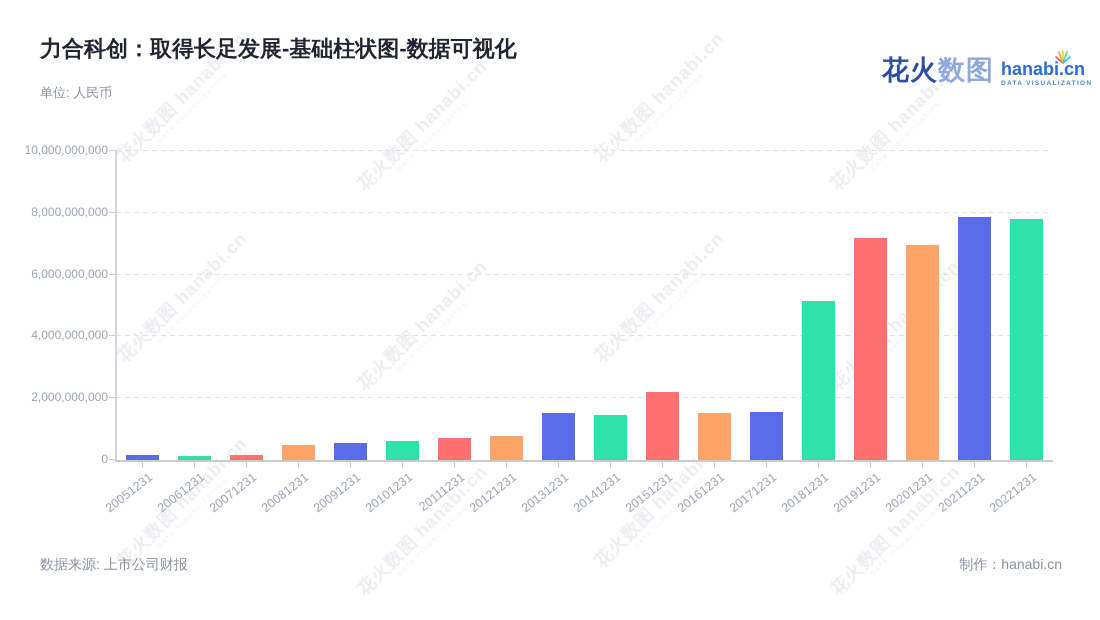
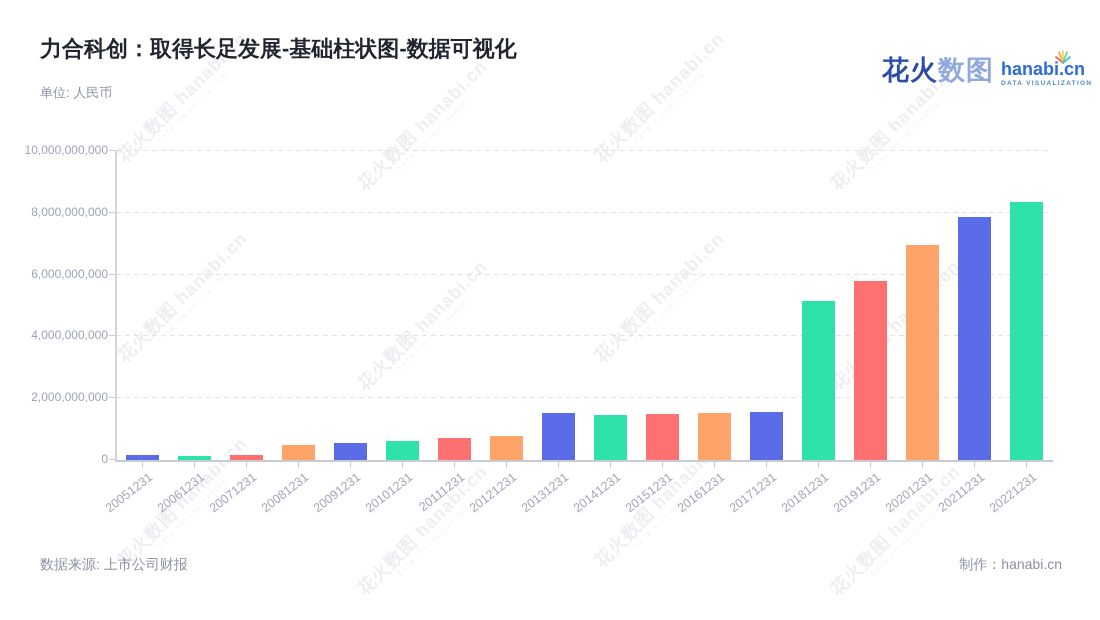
20151231: 2200000000 -> 1500000000
20191231: 7200000000 -> 5800000000
20221231: 7800000000 -> 8400000000
